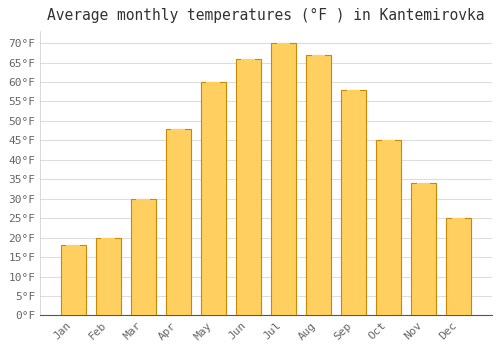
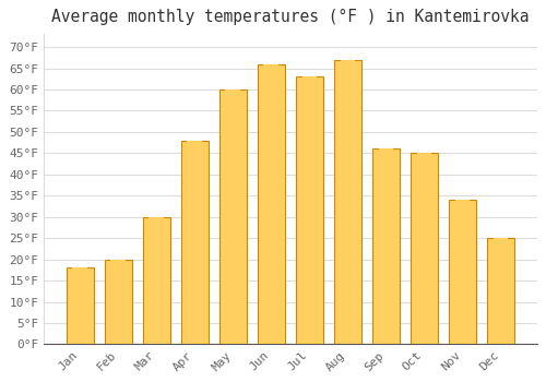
Jul: 70°F -> 63°F
Sep: 58°F -> 46°F
